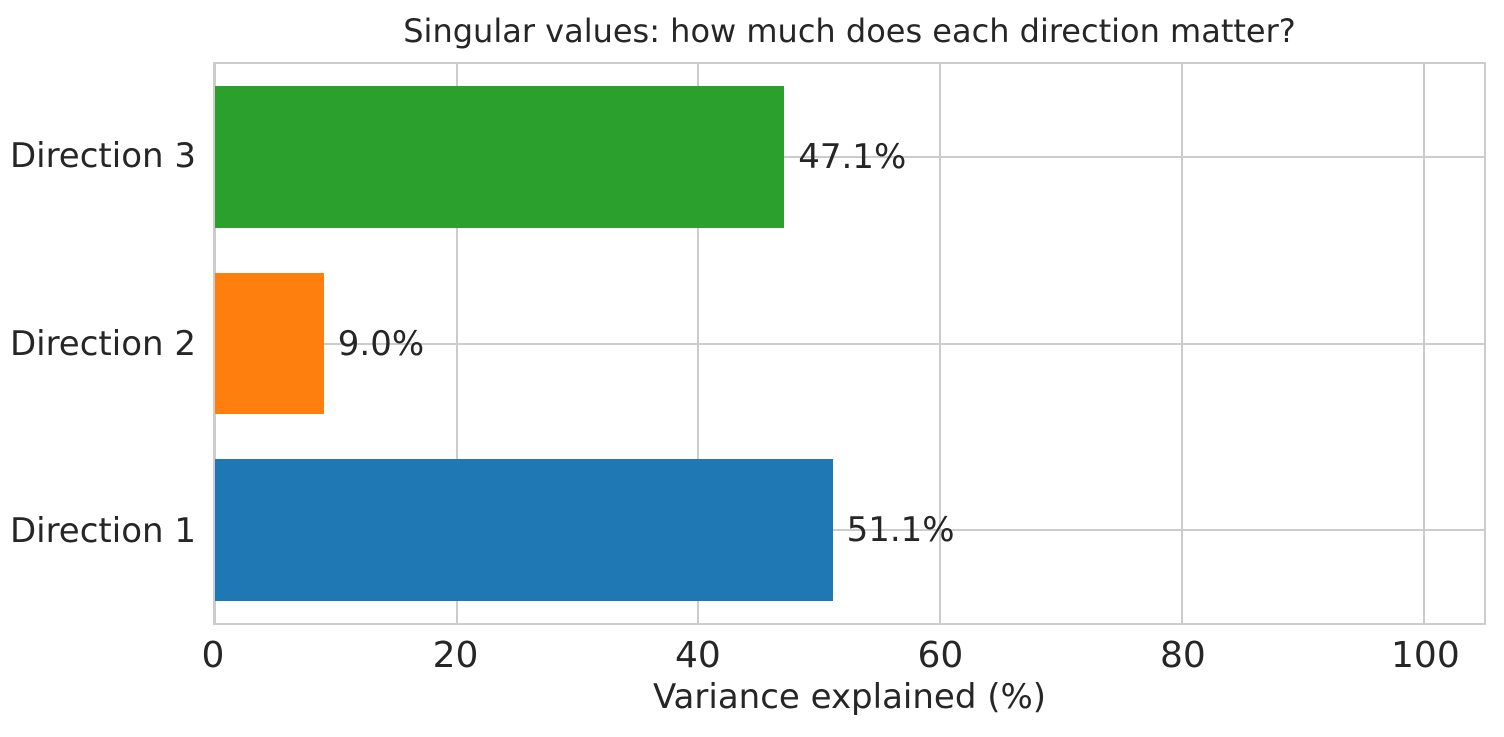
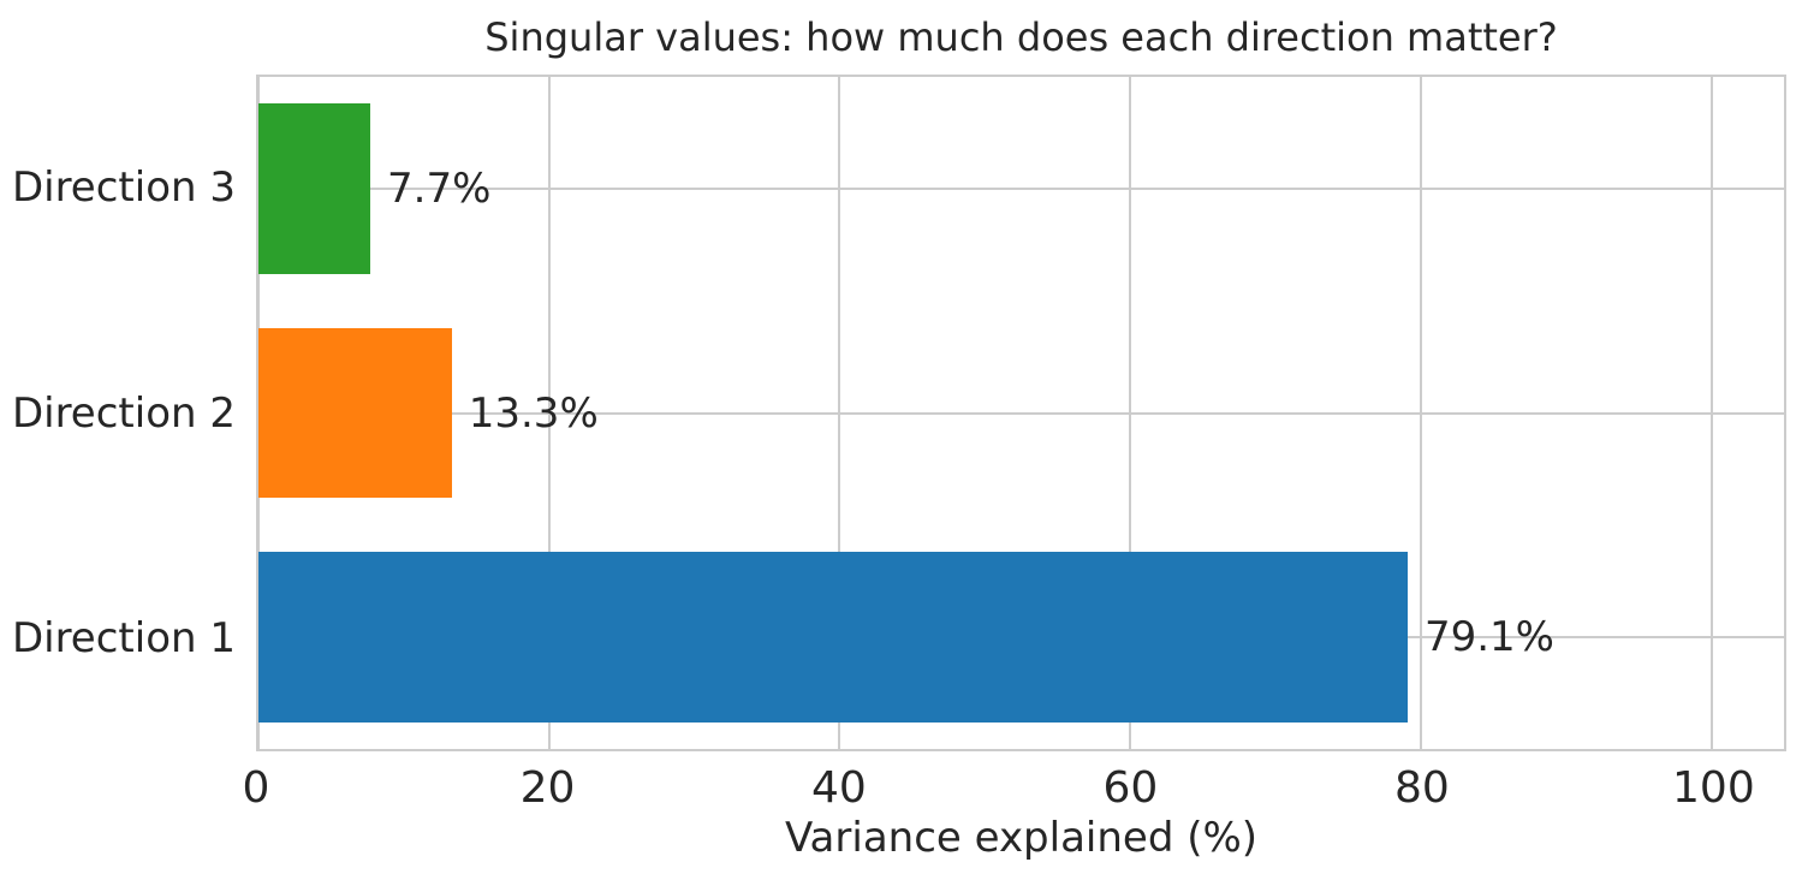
Direction 3: 47.1% -> 7.7%
Direction 2: 9.0% -> 13.3%
Direction 1: 51.1% -> 79.1%
